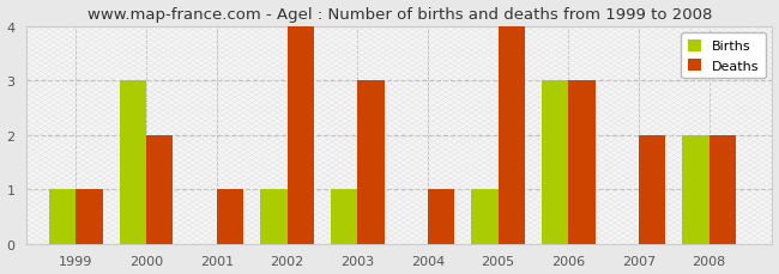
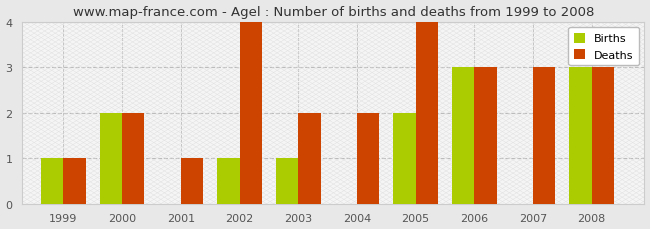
Births/2000: 3 -> 2
Deaths/2003: 3 -> 2
Deaths/2004: 1 -> 2
Births/2005: 1 -> 2
Deaths/2007: 2 -> 3
Births/2008: 2 -> 3
Deaths/2008: 2 -> 3
